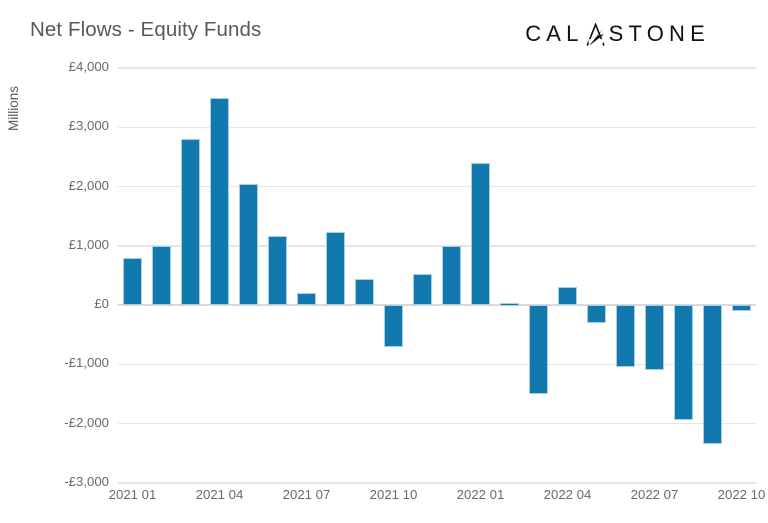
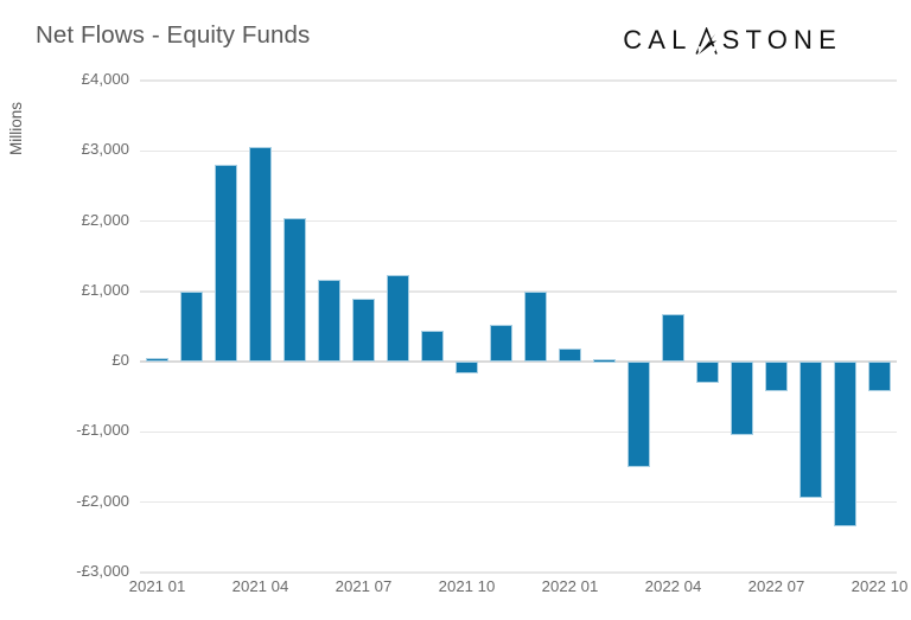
2021 01: £800 -> £100
2021 04: £3500 -> £3000
2021 07: £200 -> £900
2021 10: -£700 -> -£200
2022 01: £2400 -> £200
2022 04: £300 -> £700
2022 07: -£1100 -> -£400
2022 10: -£100 -> -£400
